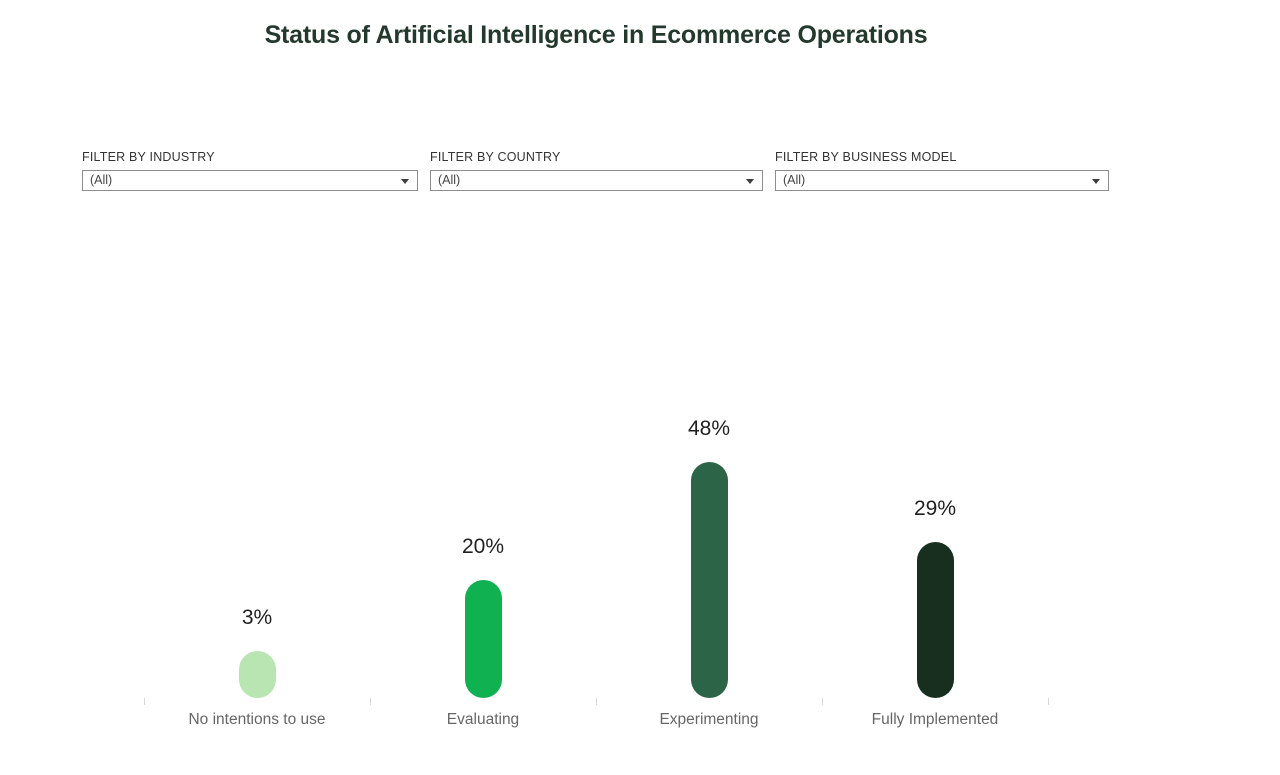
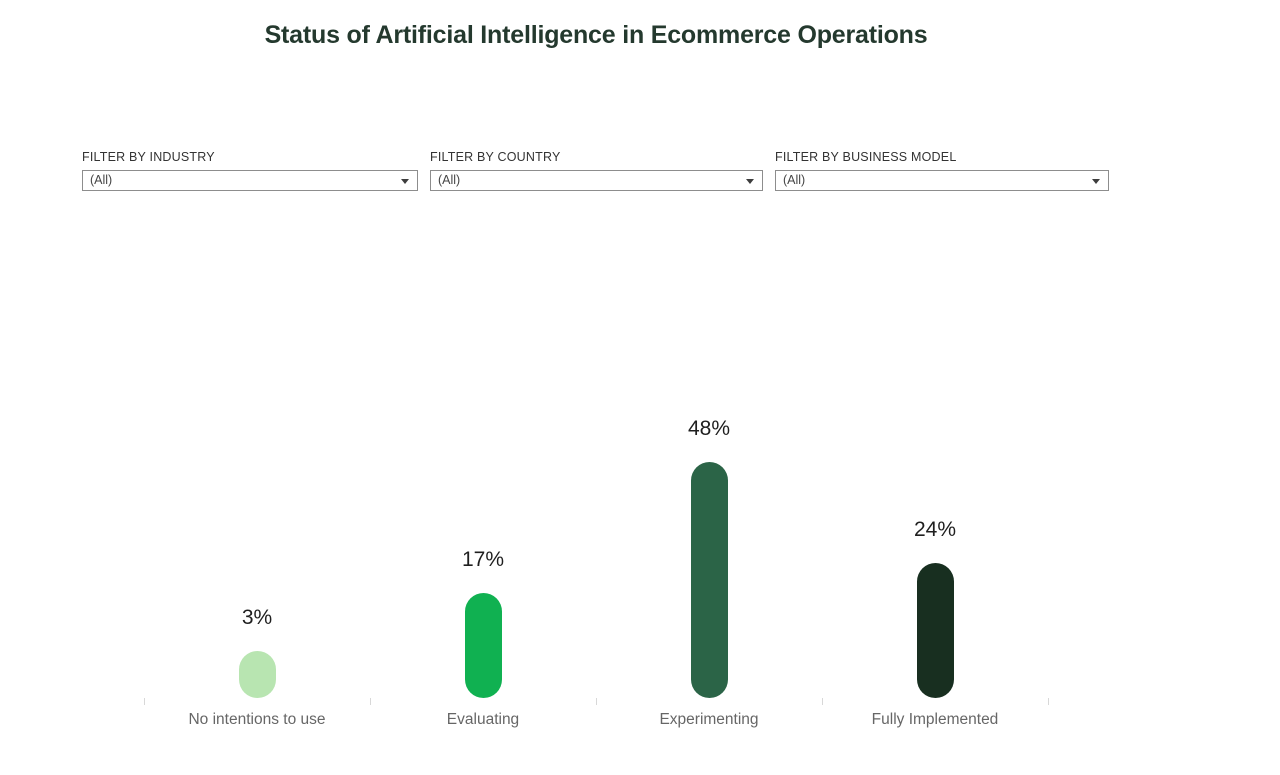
Evaluating: 20% -> 17%
Fully Implemented: 29% -> 24%
